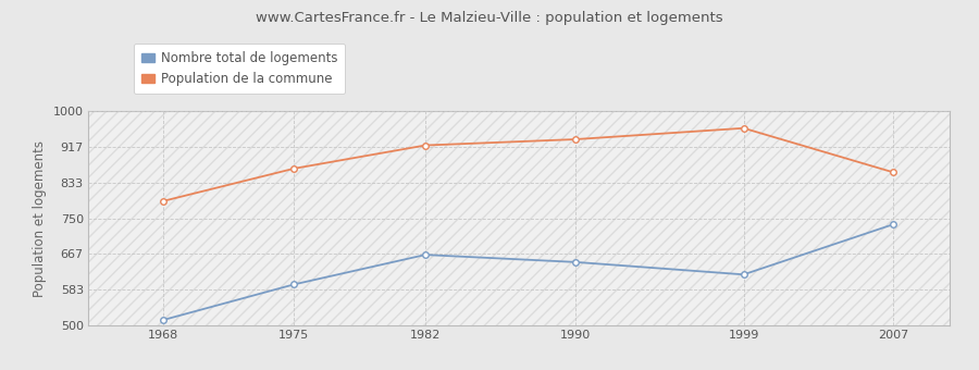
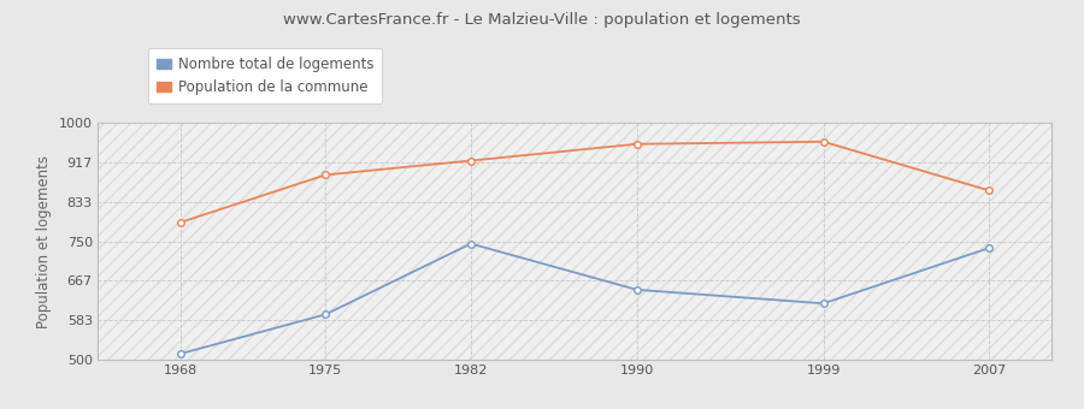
Population de la commune/1975: 866 -> 890
Nombre total de logements/1982: 665 -> 745
Population de la commune/1990: 934 -> 955
